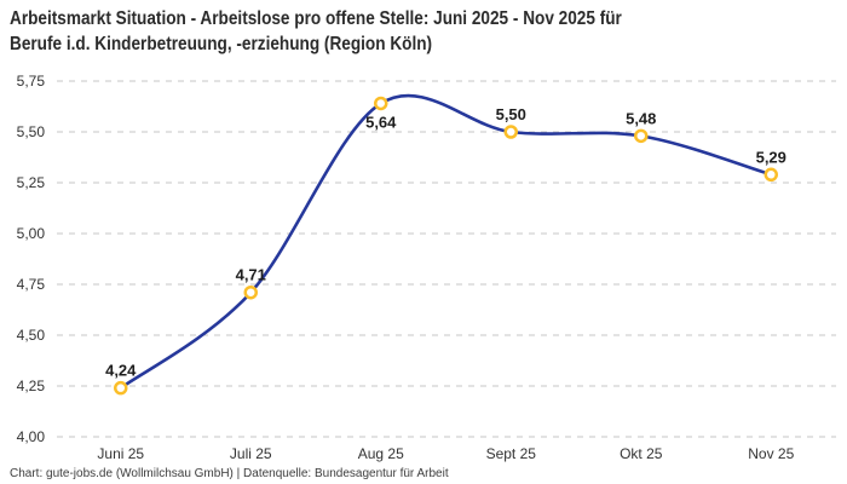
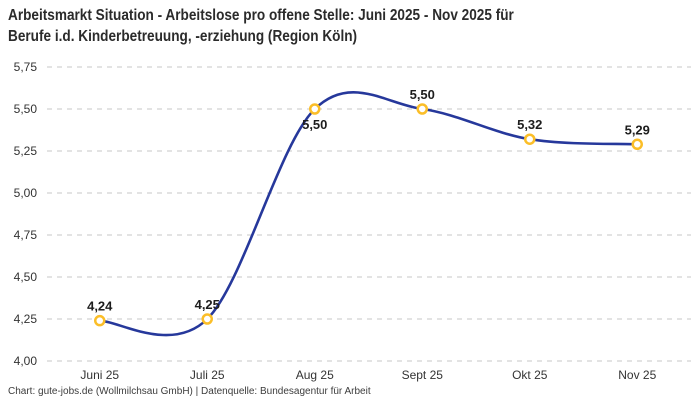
Juli 25: 4,71 -> 4,25
Aug 25: 5,64 -> 5,50
Okt 25: 5,48 -> 5,32
